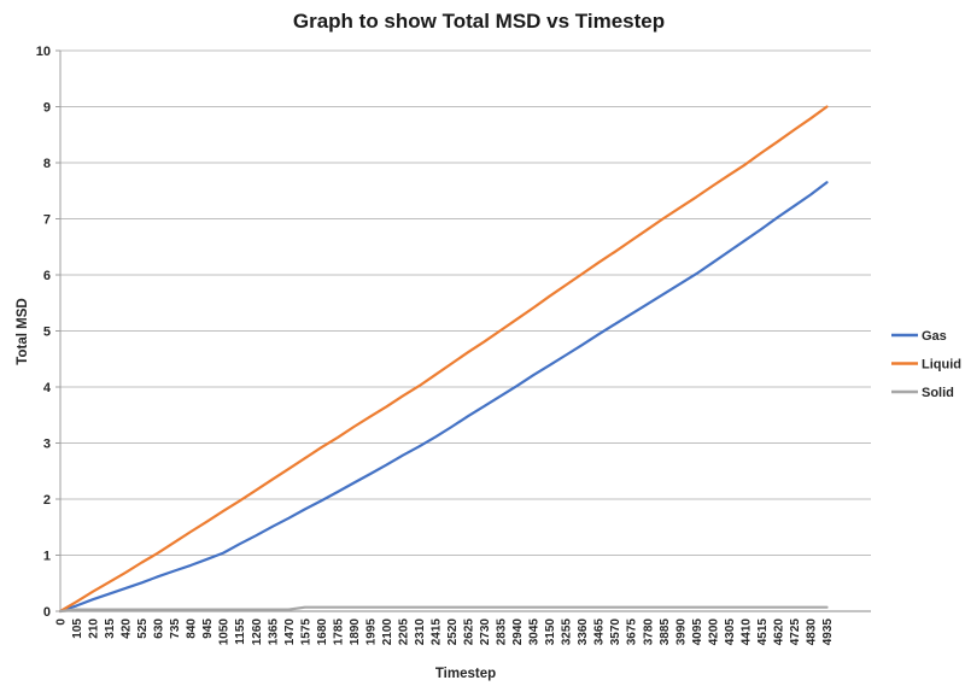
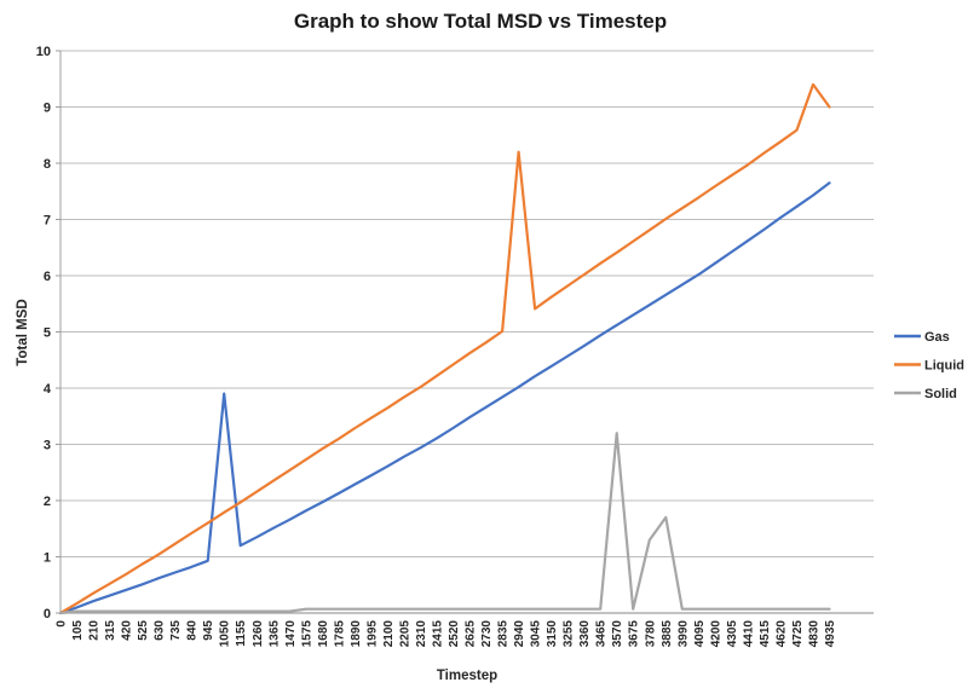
Gas/1050: 1.0 -> 3.9
Liquid/2940: 5.2 -> 8.2
Solid/3570: 0.1 -> 3.2
Solid/3780: 0.1 -> 1.3
Solid/3885: 0.1 -> 1.7
Liquid/4830: 8.8 -> 9.4
